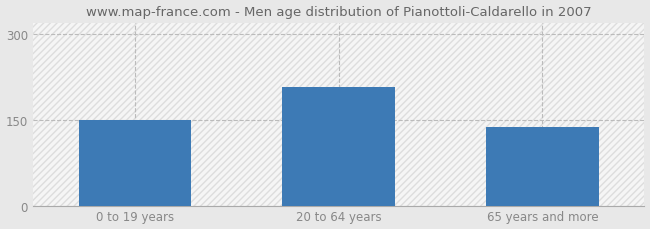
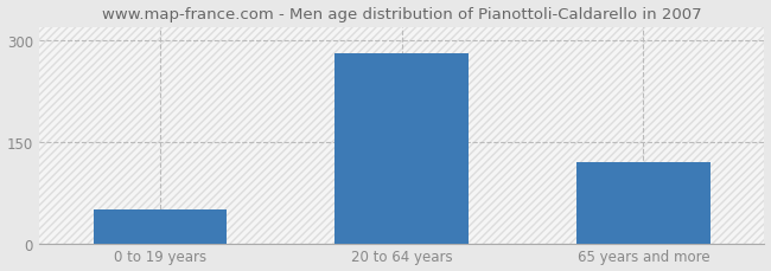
0 to 19 years: 150 -> 50
20 to 64 years: 208 -> 282
65 years and more: 138 -> 120
